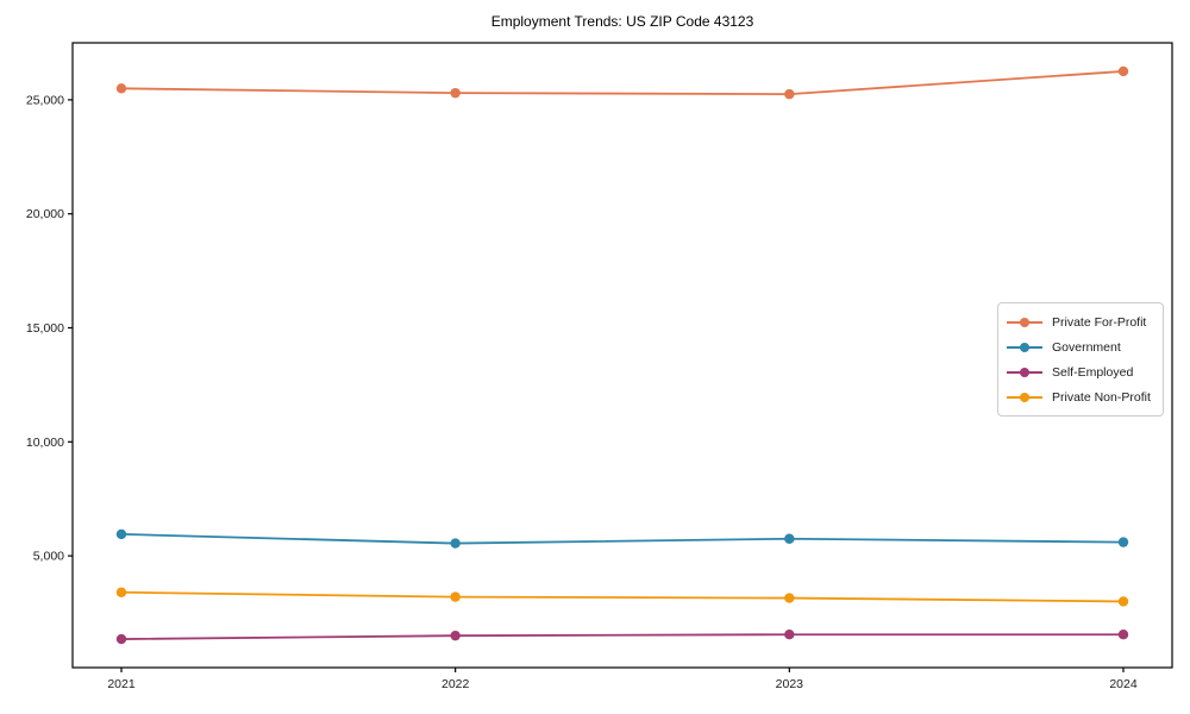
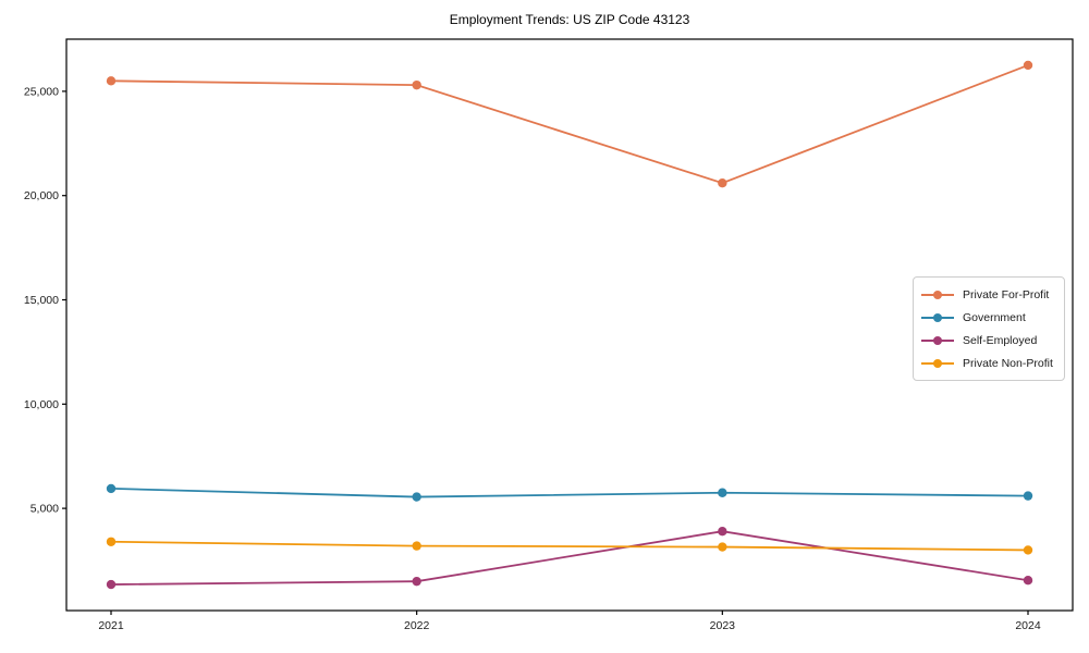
Private For-Profit/2023: 25200 -> 20600
Self-Employed/2023: 1600 -> 3900
